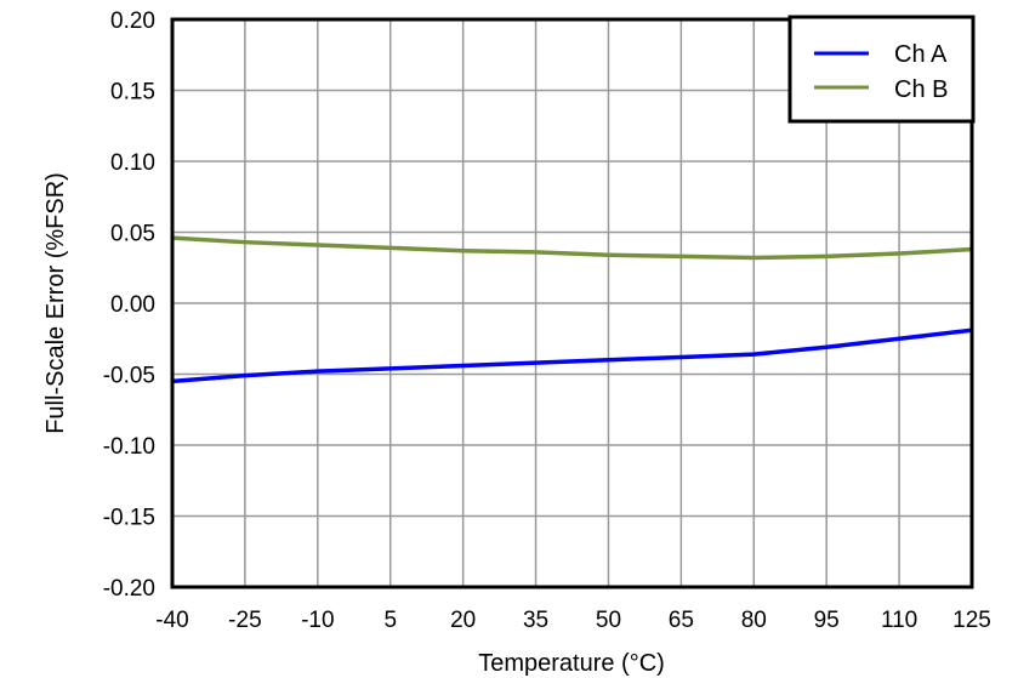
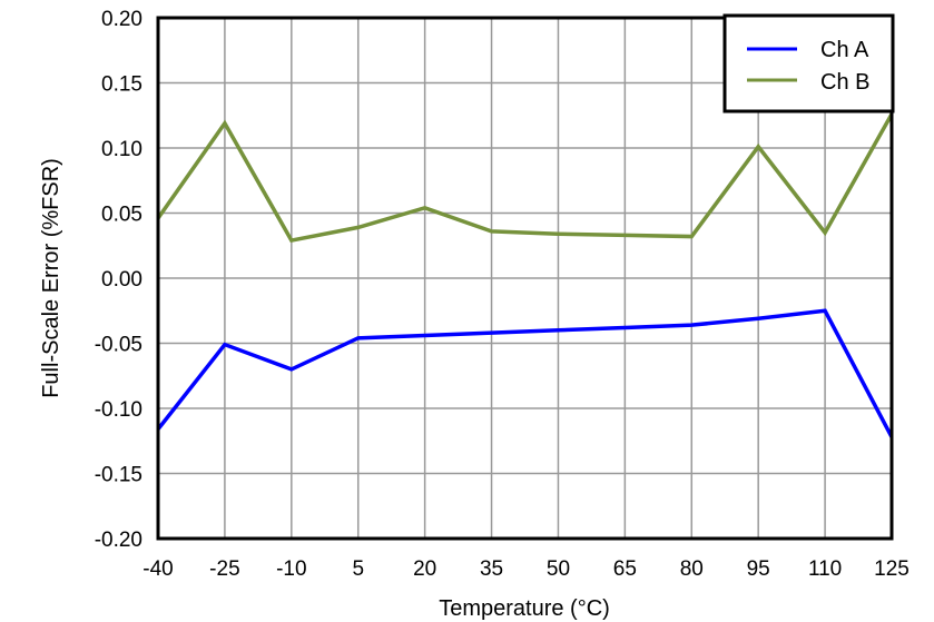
Ch A/-40: -0.055 -> -0.116
Ch B/-25: 0.043 -> 0.119
Ch A/-10: -0.048 -> -0.070
Ch B/-10: 0.041 -> 0.029
Ch B/20: 0.037 -> 0.054
Ch B/95: 0.033 -> 0.101
Ch A/125: -0.019 -> -0.122
Ch B/125: 0.038 -> 0.126
